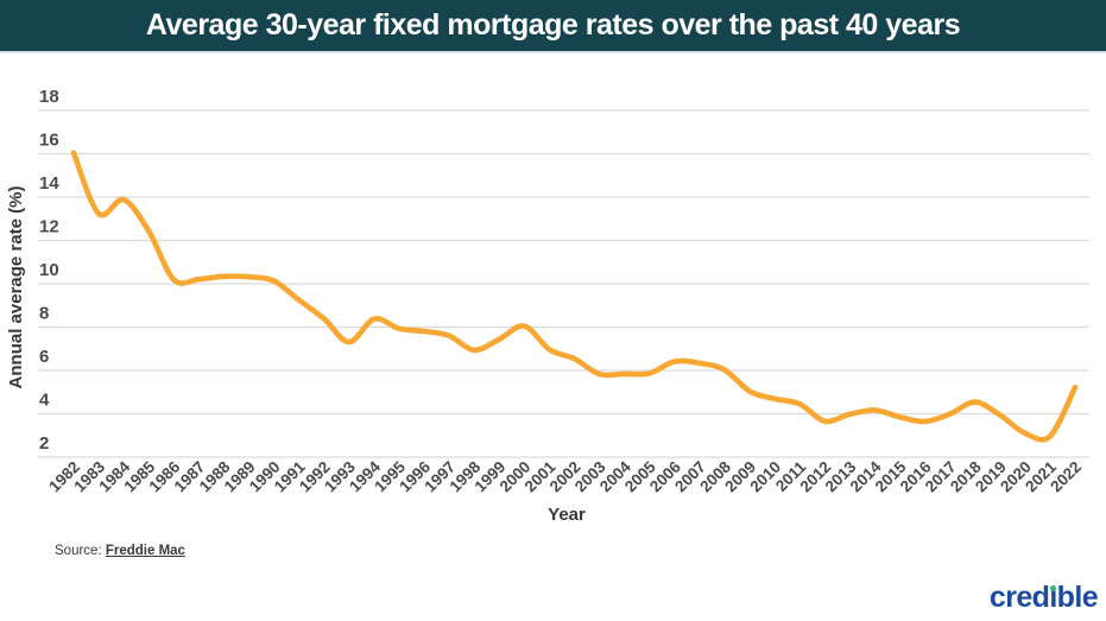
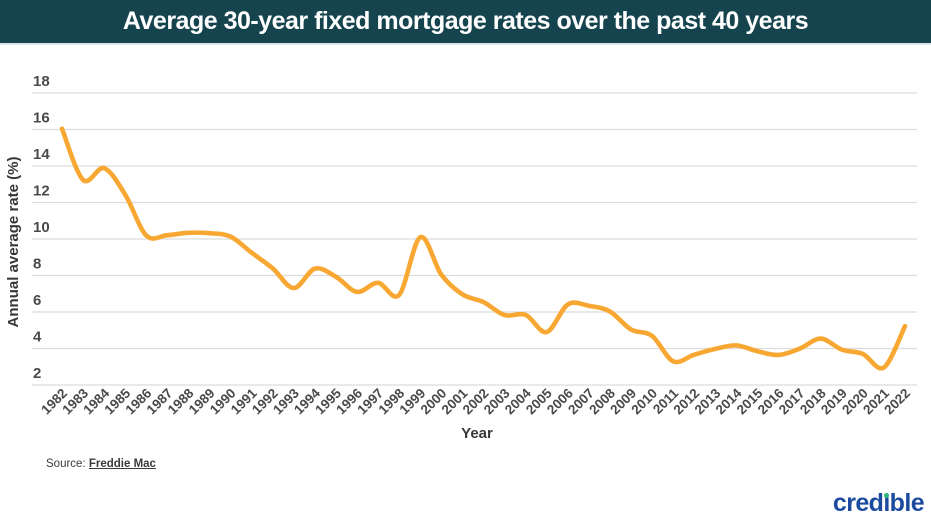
1996: 7.8 -> 7.1
1999: 7.4 -> 10.1
2005: 5.9 -> 4.9
2011: 4.5 -> 3.3
2020: 3.1 -> 3.7
